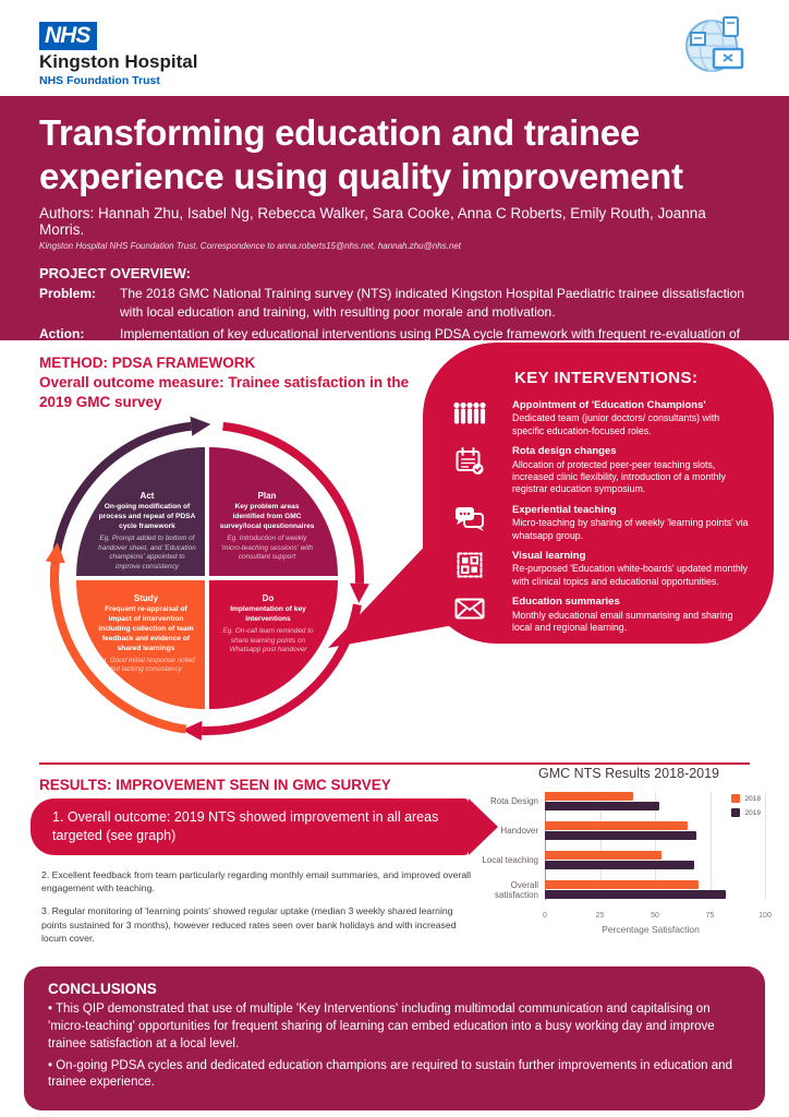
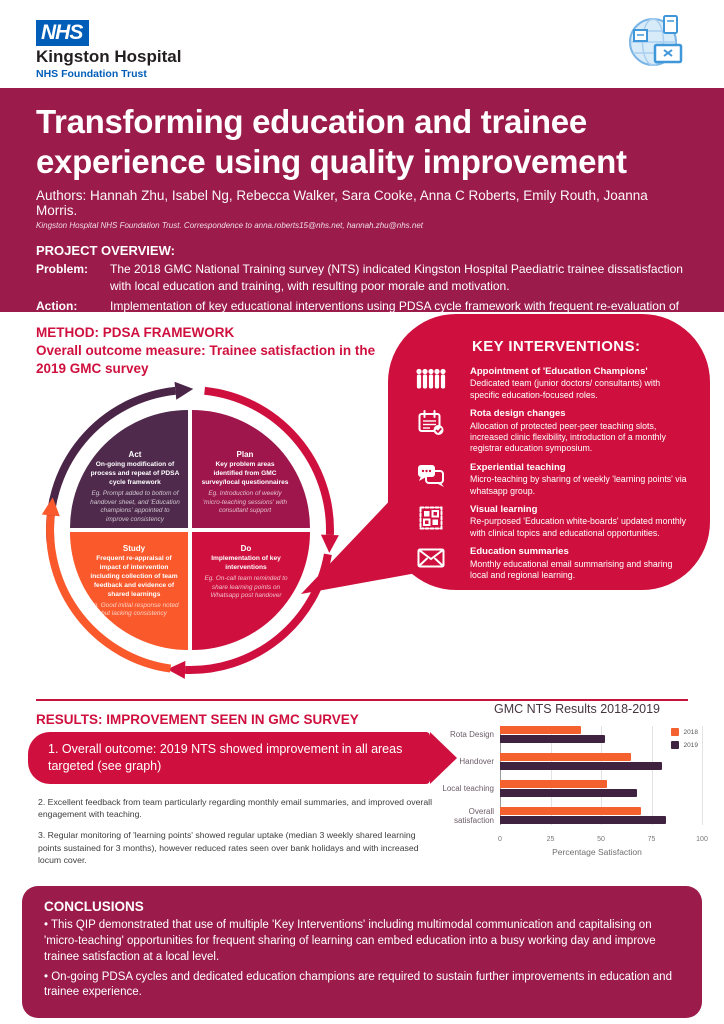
2019/Handover: 69 -> 80
